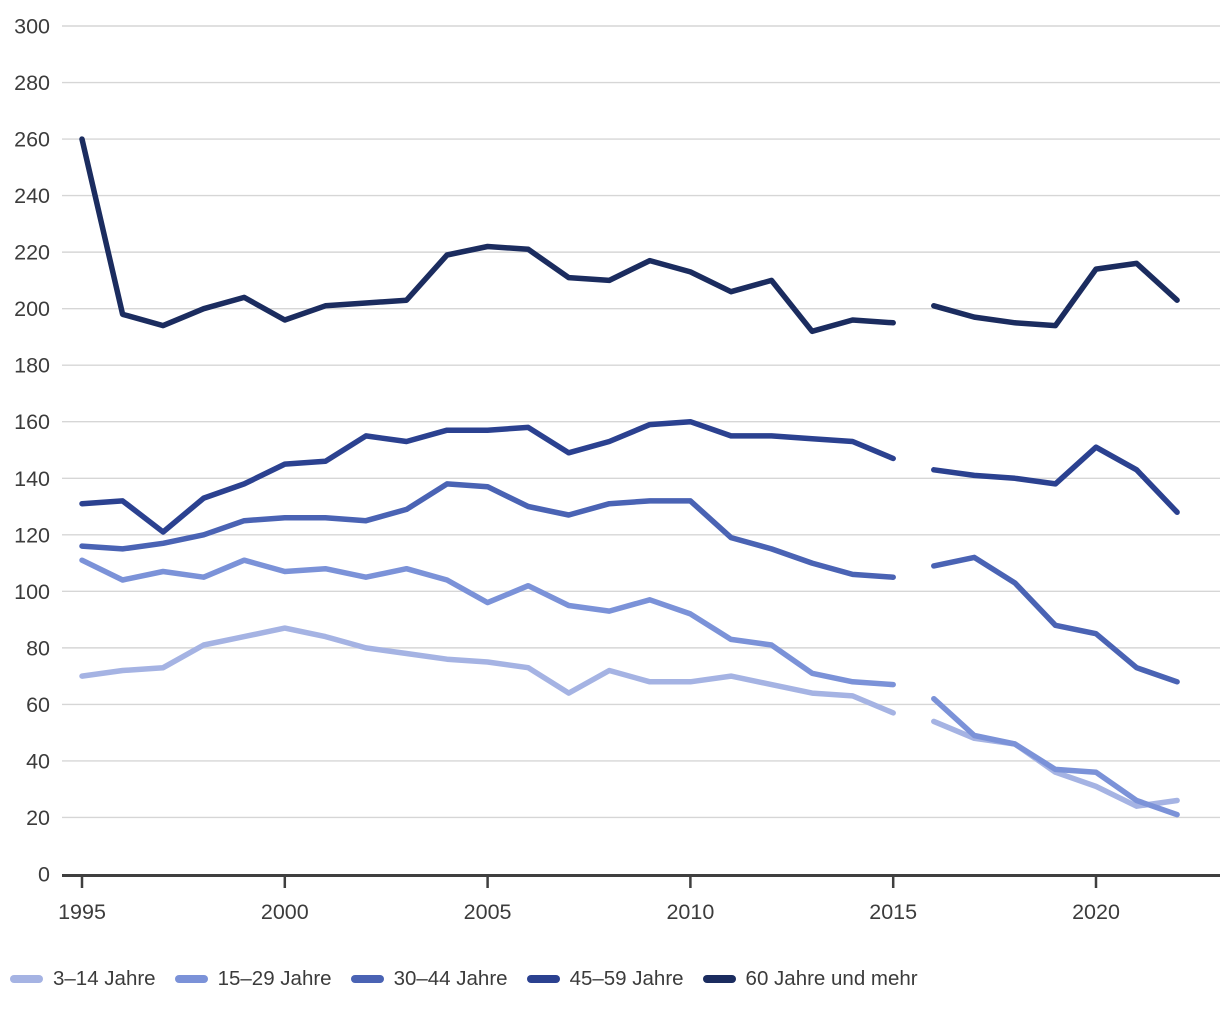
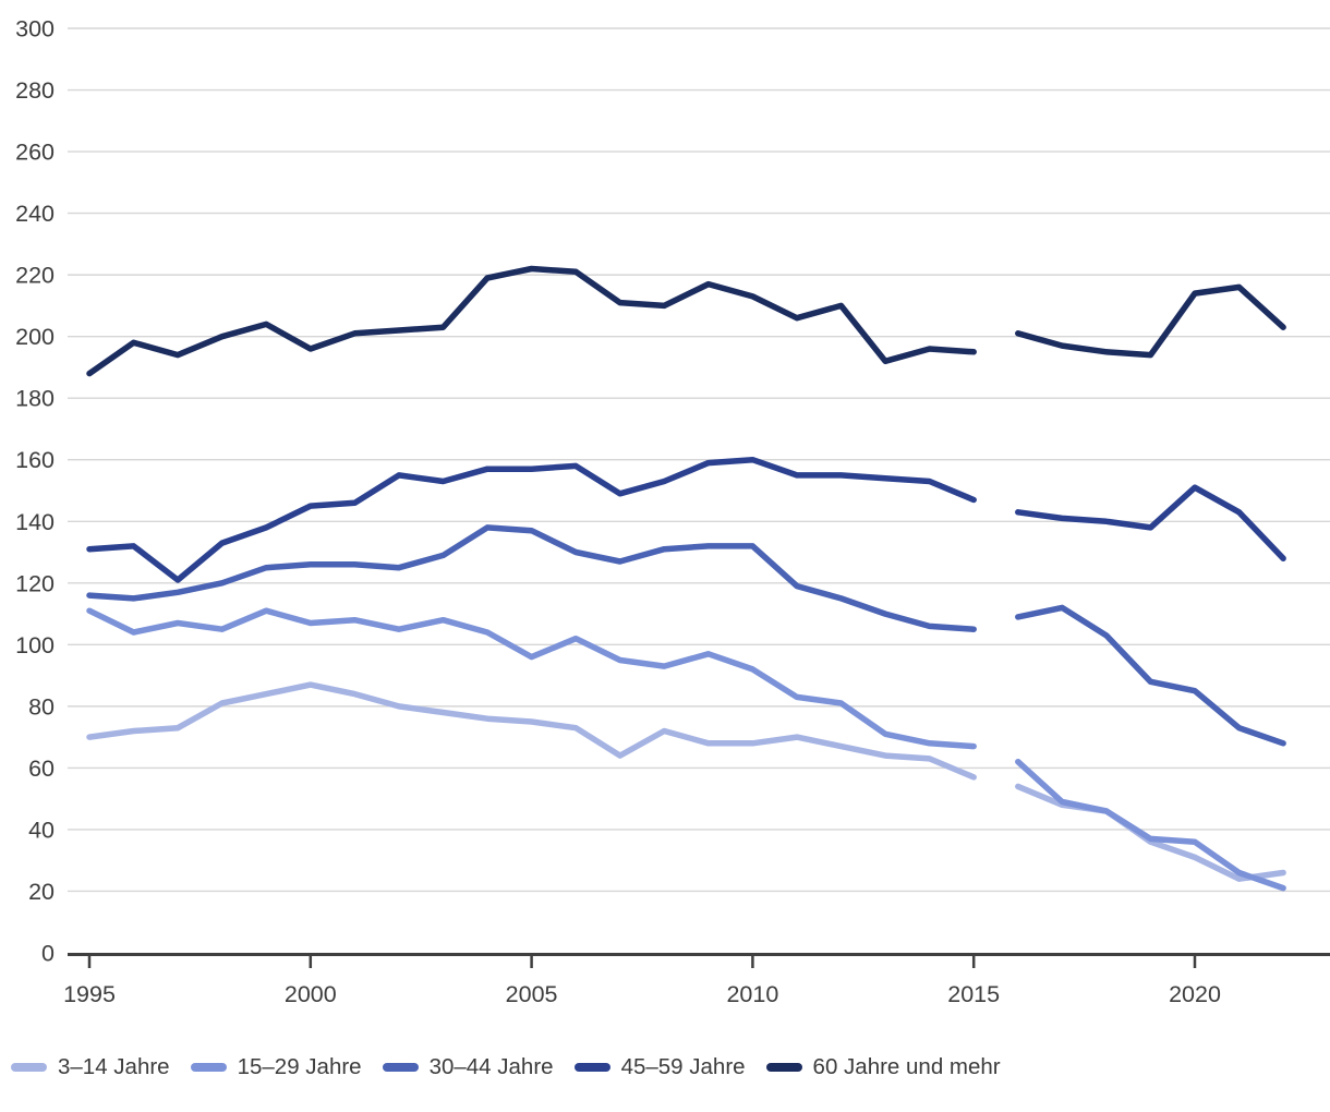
60 Jahre und mehr/1995: 260 -> 188
